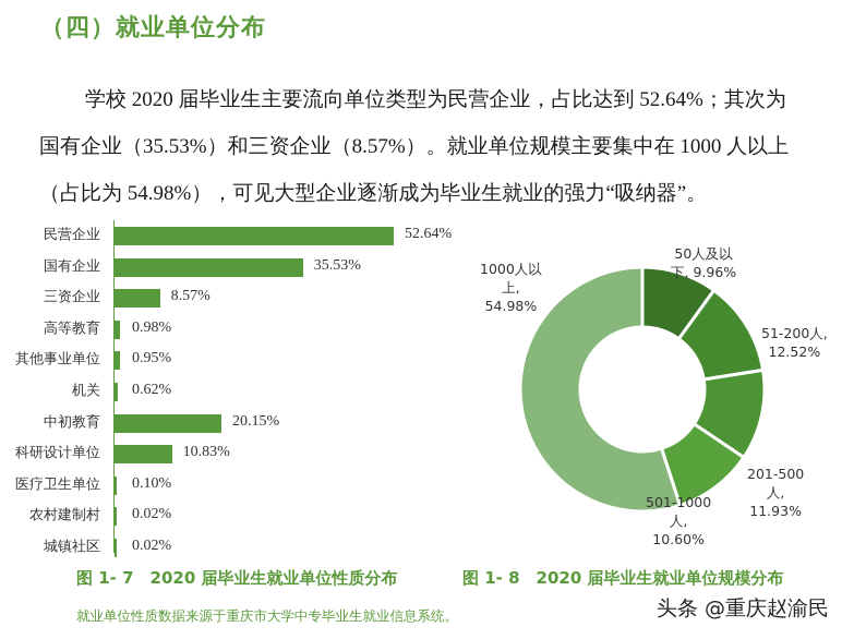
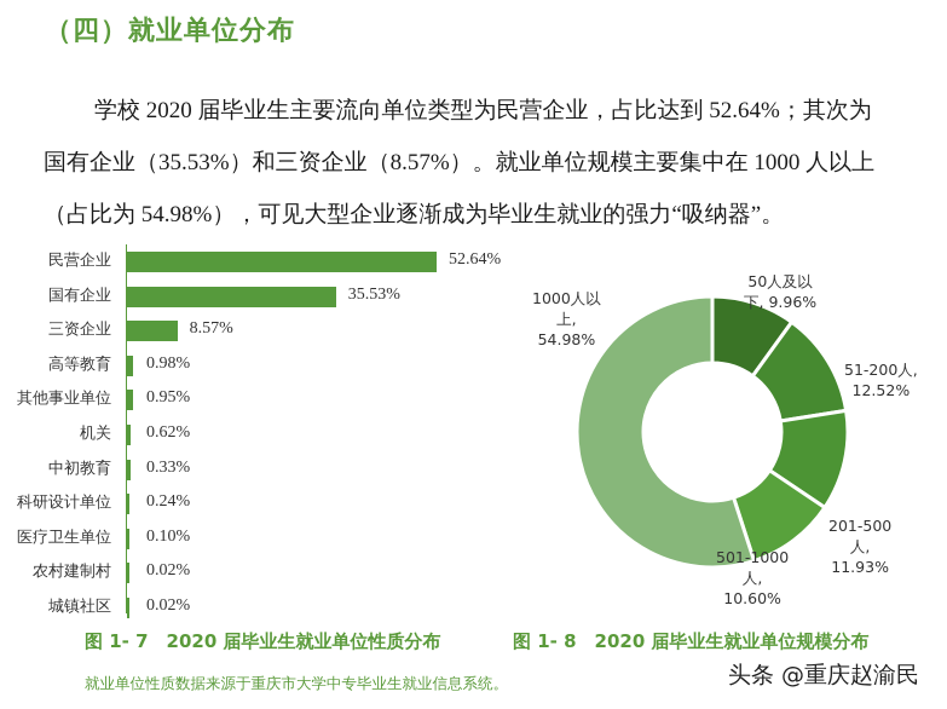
图 1- 7 2020 届毕业生就业单位性质分布/中初教育: 20.15% -> 0.33%
图 1- 7 2020 届毕业生就业单位性质分布/科研设计单位: 10.83% -> 0.24%
